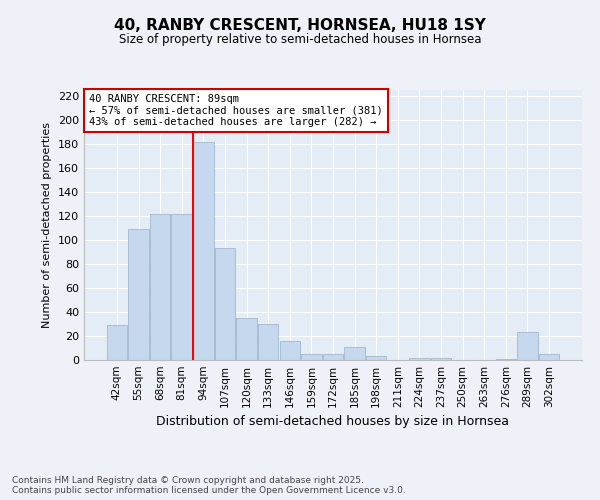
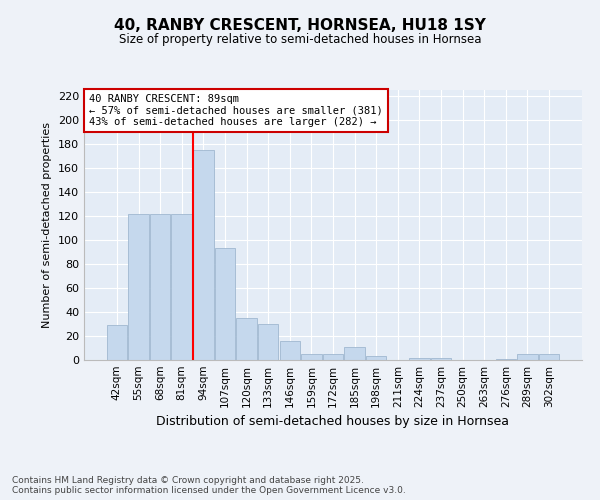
55sqm: 109 -> 122
94sqm: 182 -> 175
289sqm: 23 -> 5
